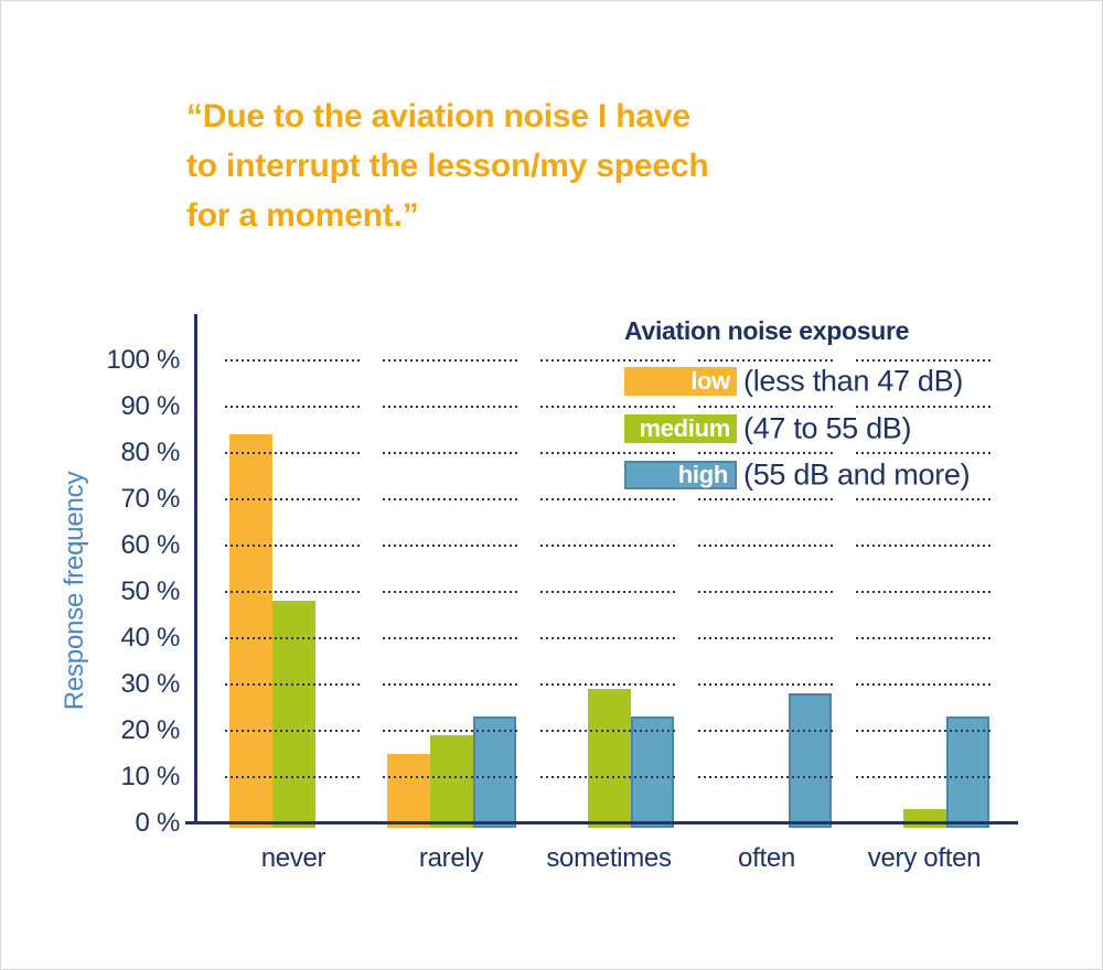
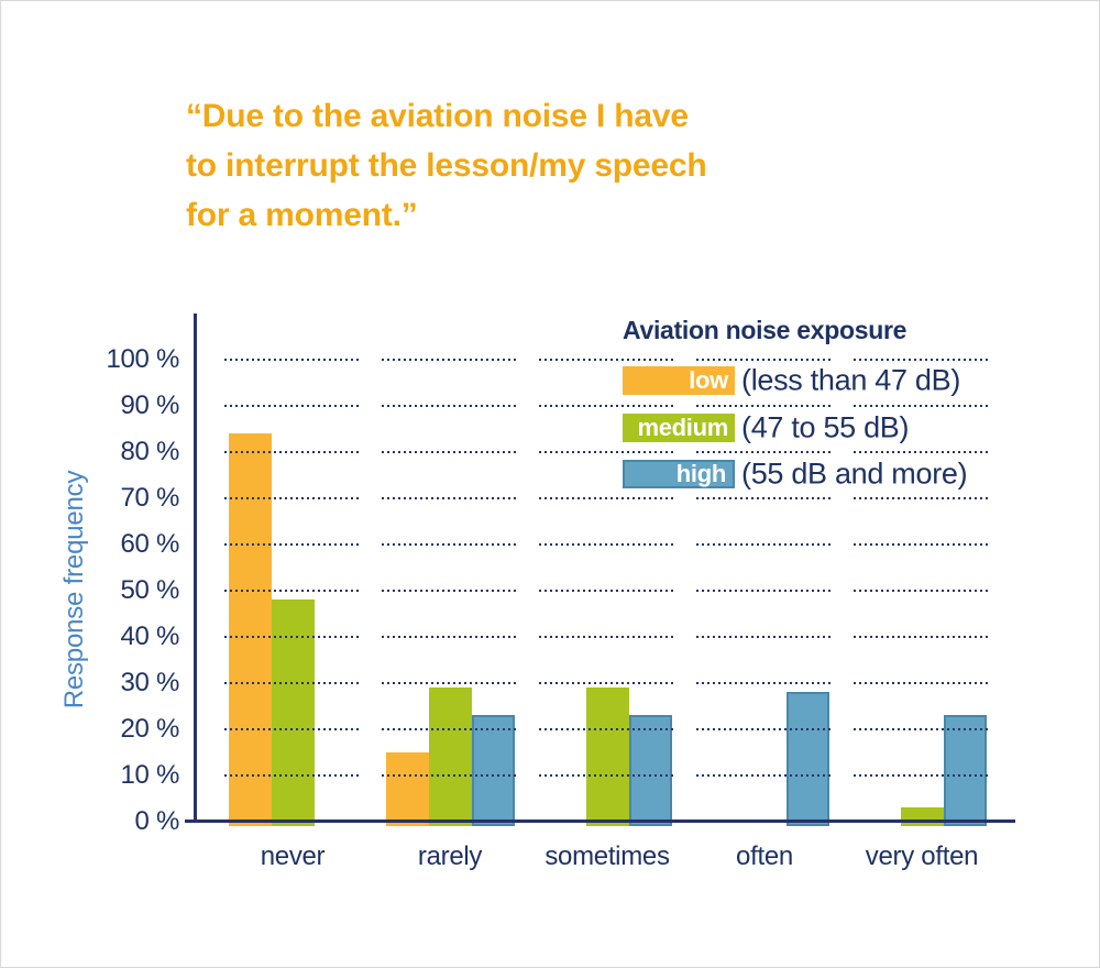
medium/rarely: 19% -> 29%
